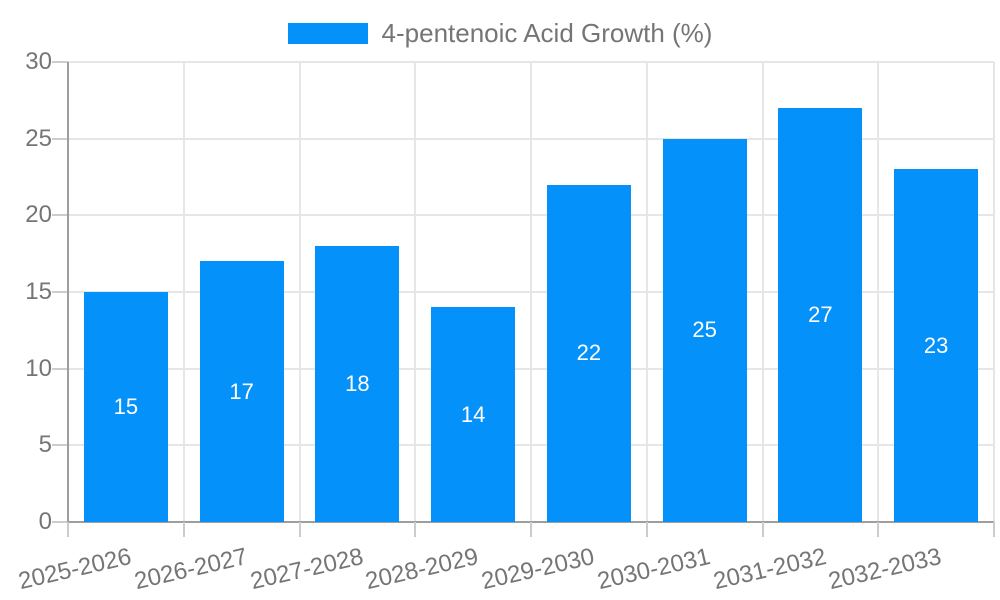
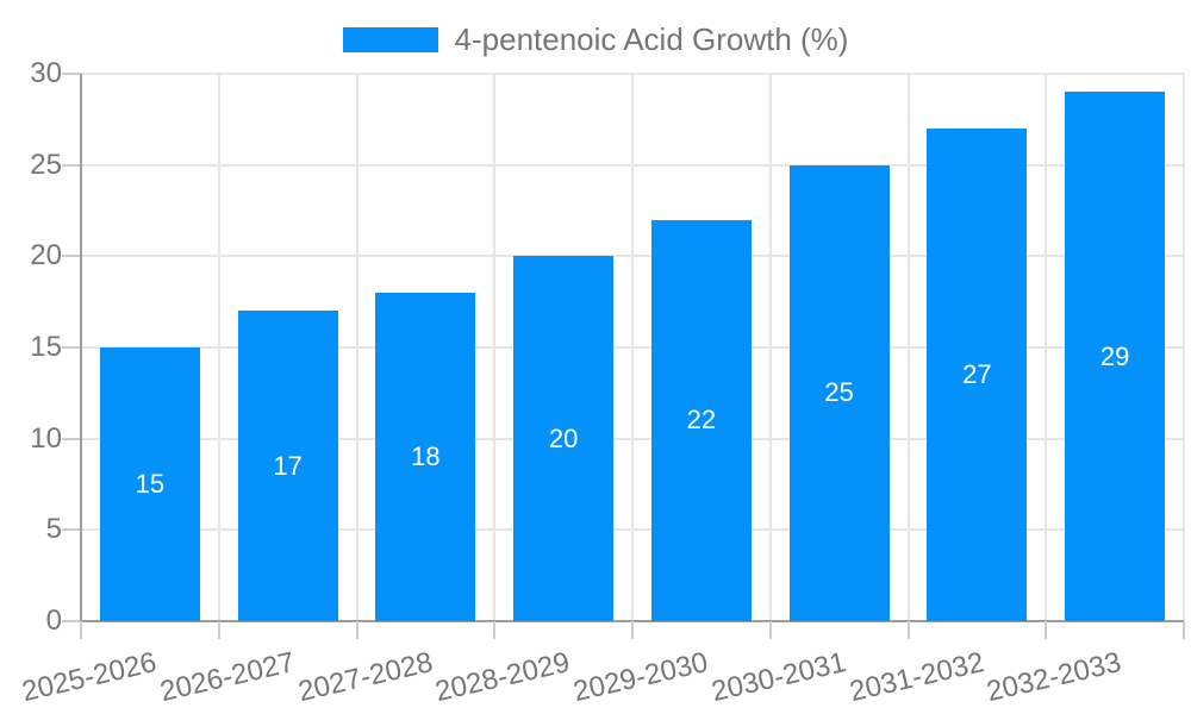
2028-2029: 14 -> 20
2032-2033: 23 -> 29
